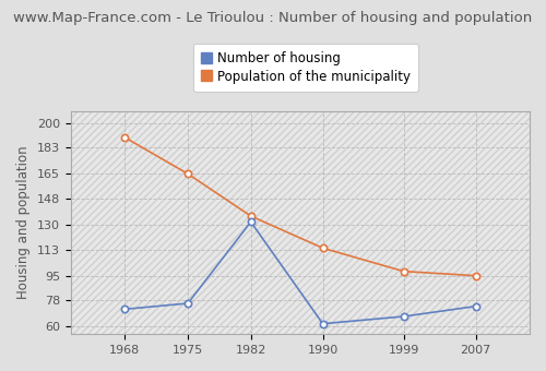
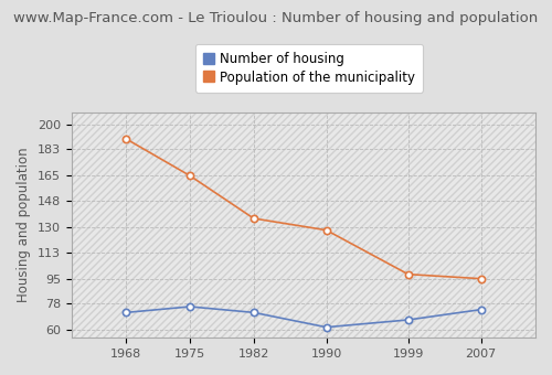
Number of housing/1982: 132 -> 72
Population of the municipality/1990: 114 -> 128
